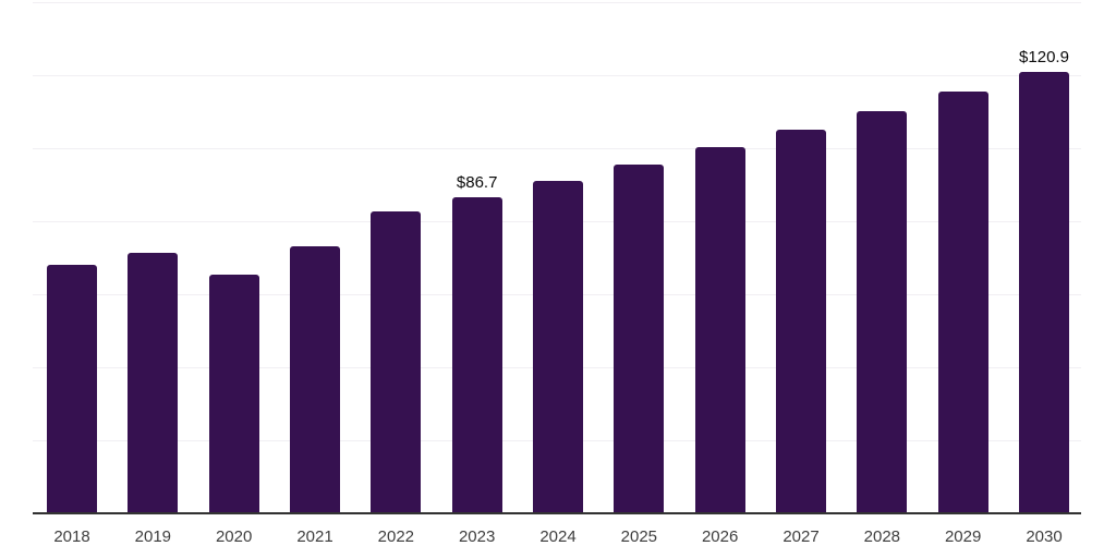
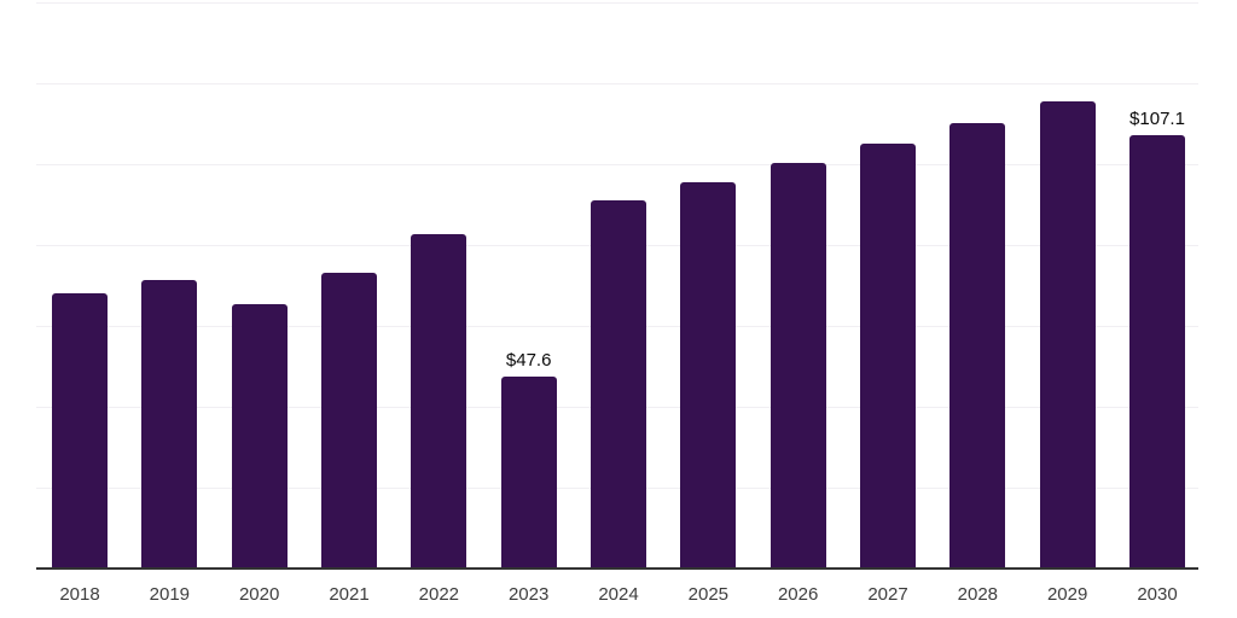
2023: $86.7 -> $47.6
2030: $120.9 -> $107.1
